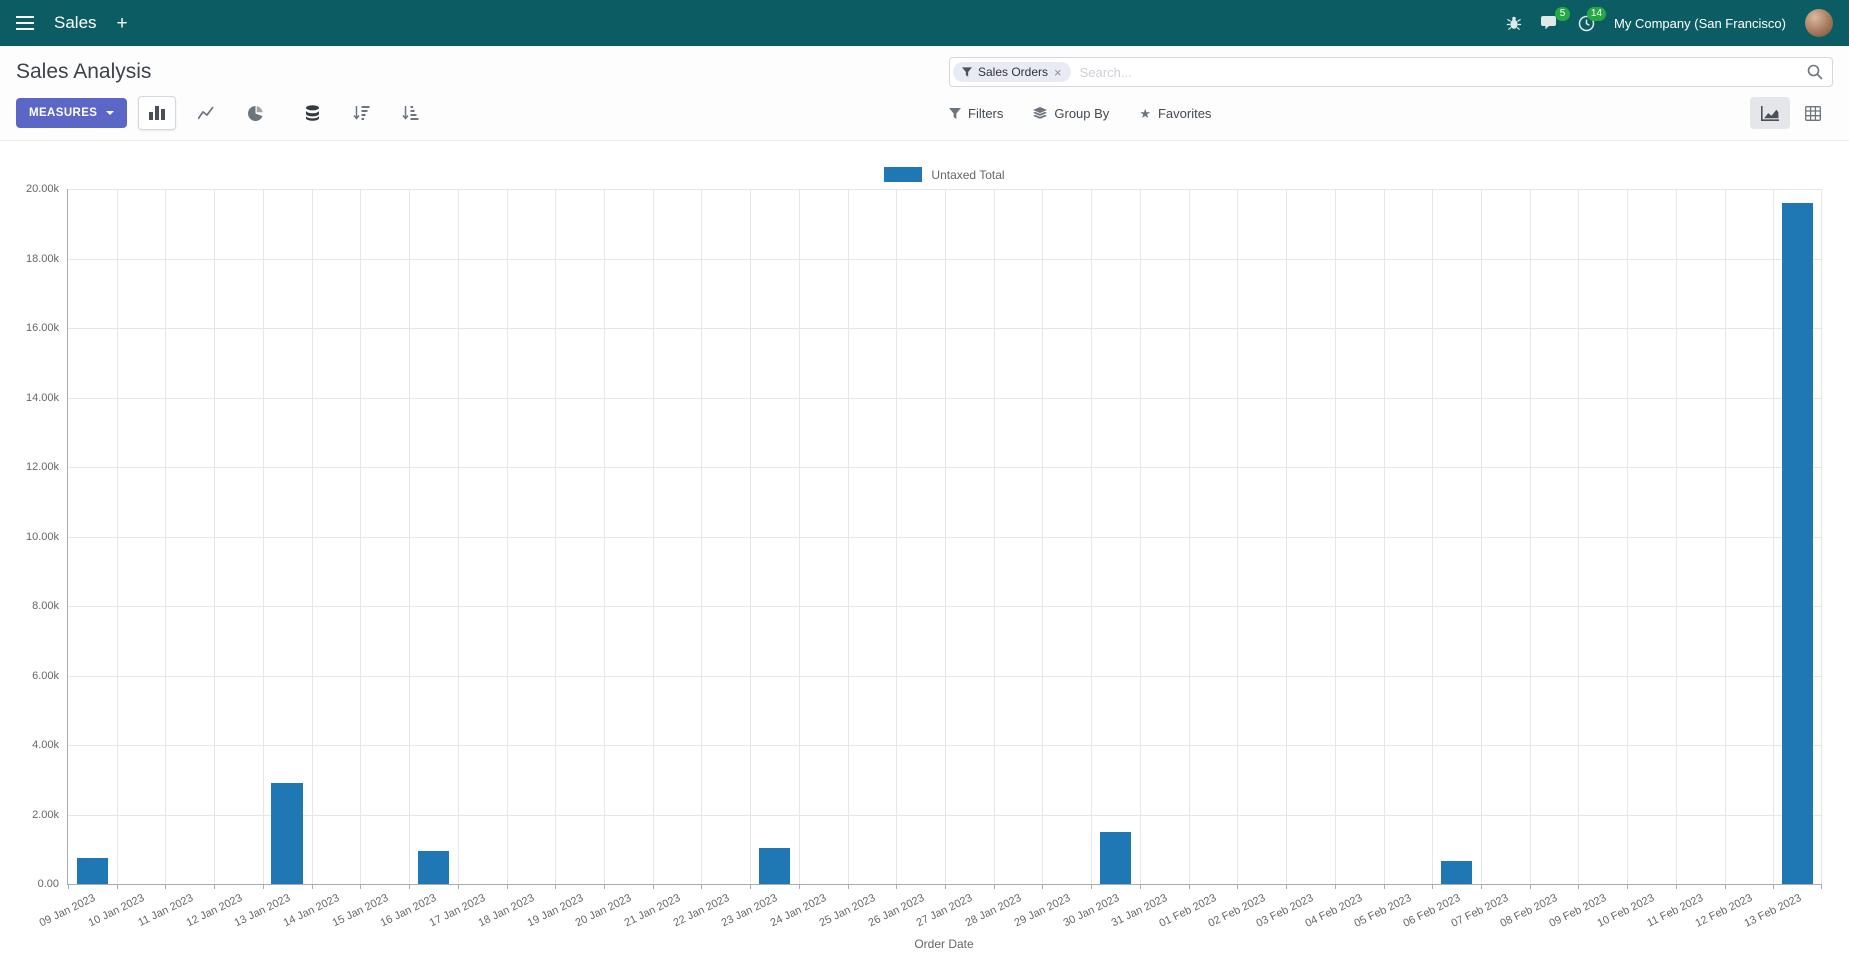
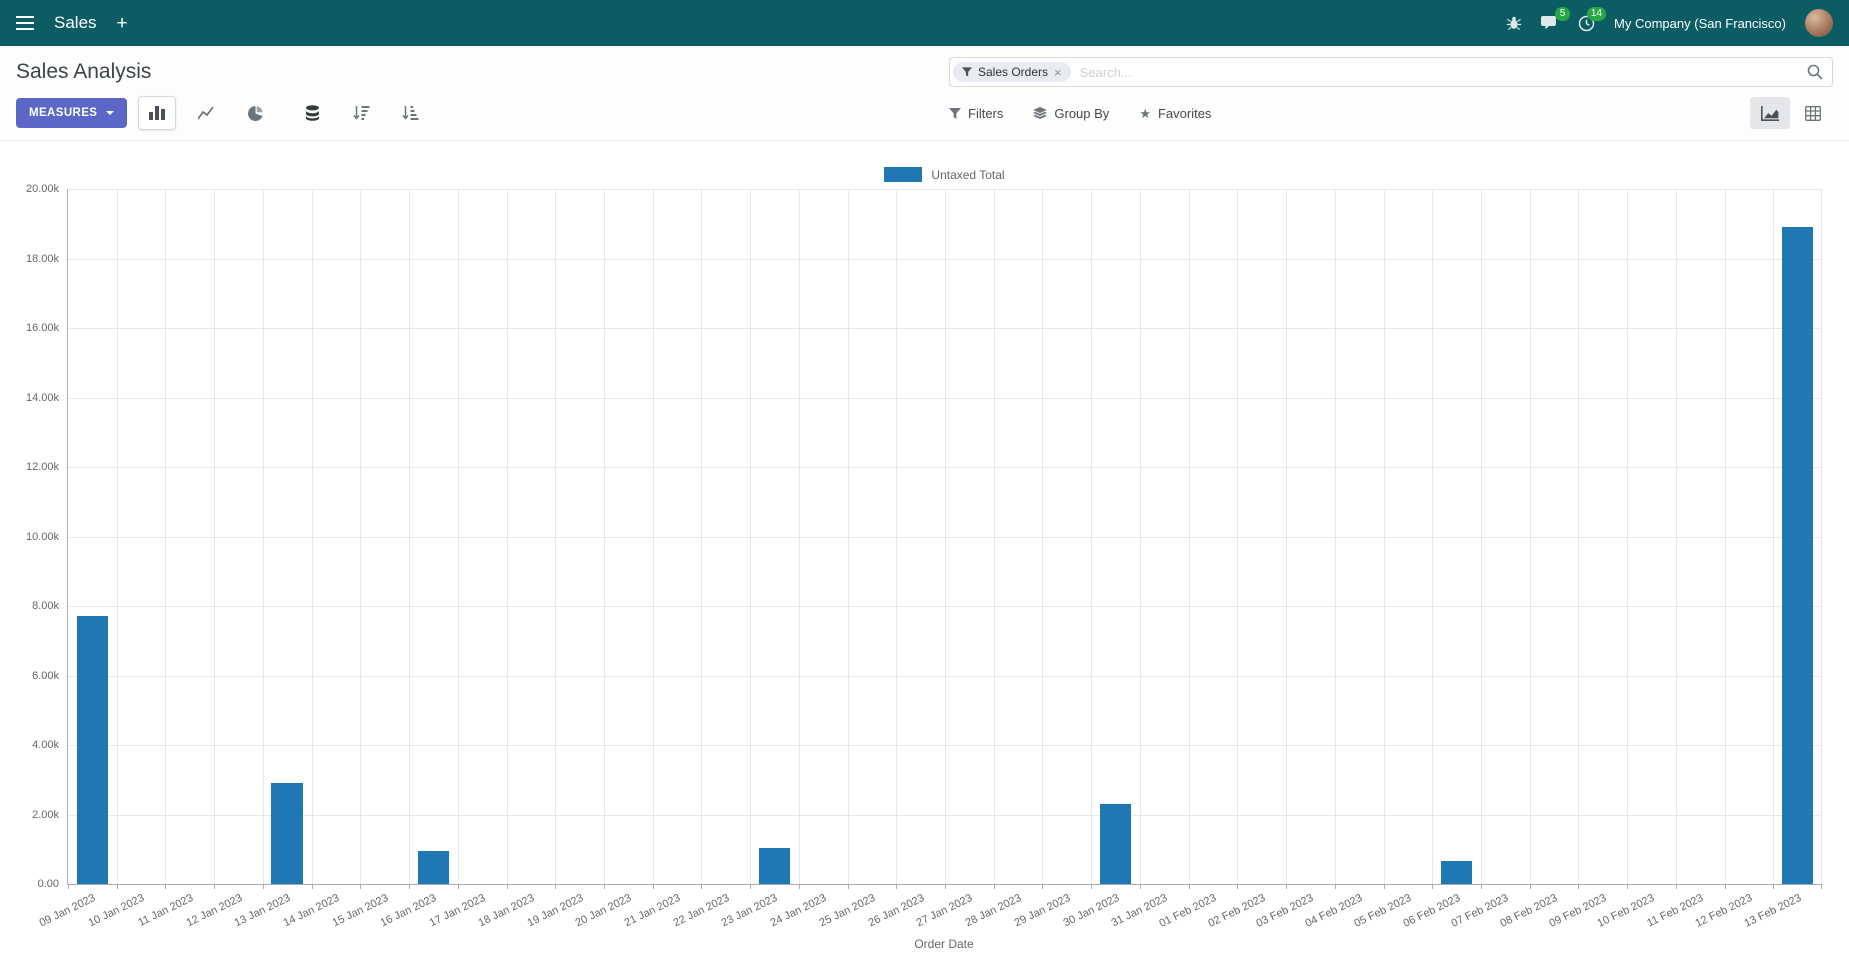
09 Jan 2023: 0.8k -> 7.7k
30 Jan 2023: 1.5k -> 2.3k
13 Feb 2023: 19.6k -> 18.9k
